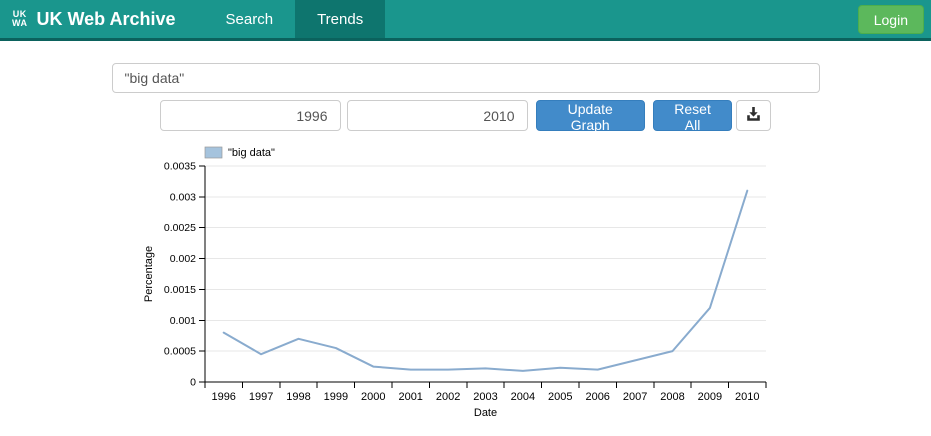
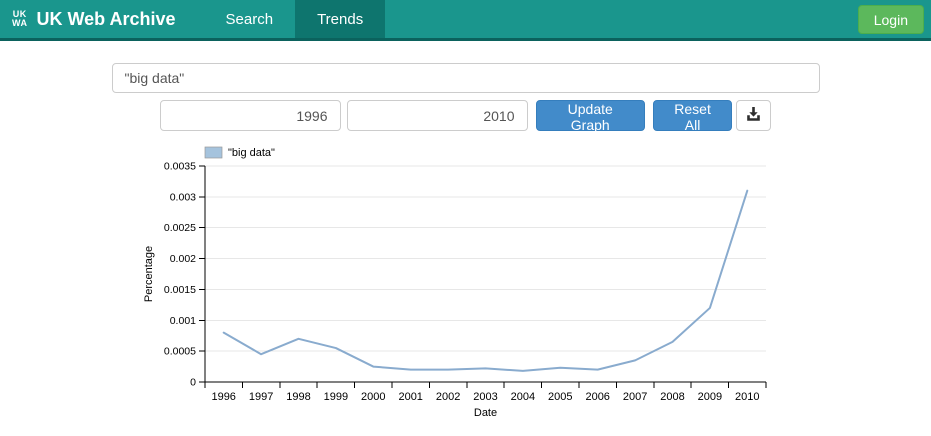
2008: 0.0005 -> 0.0006
